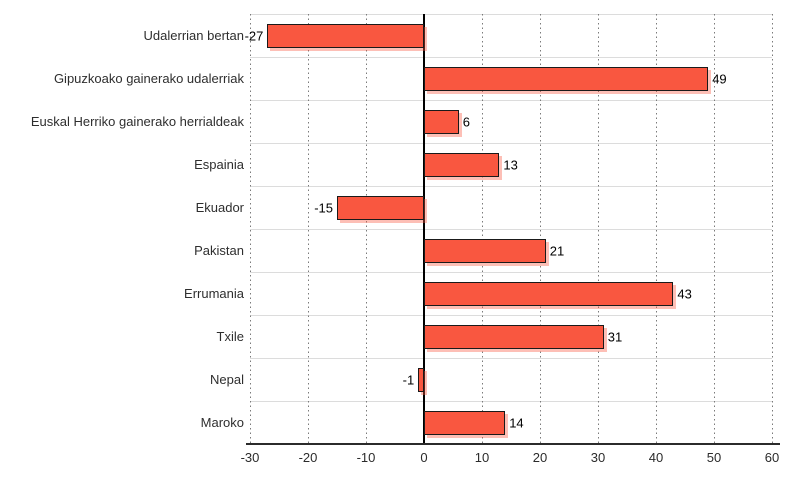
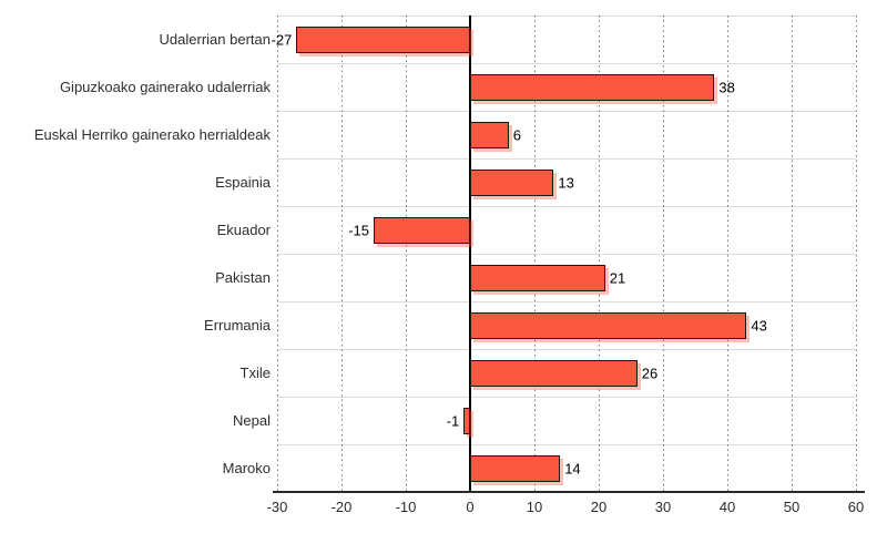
Gipuzkoako gainerako udalerriak: 49 -> 38
Txile: 31 -> 26
